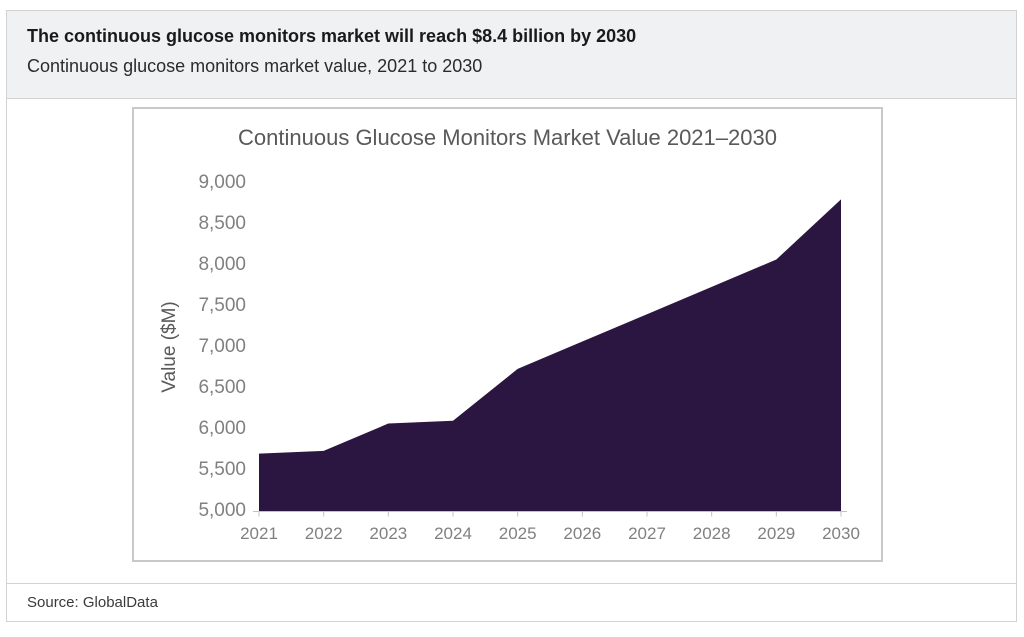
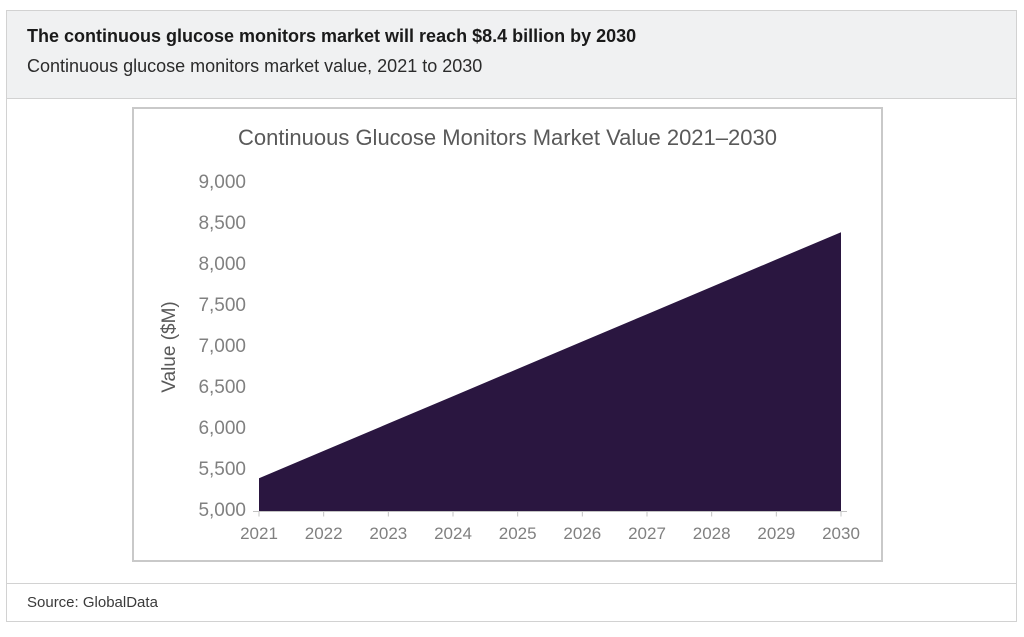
2021: 5700 -> 5400
2024: 6100 -> 6400
2030: 8800 -> 8400
